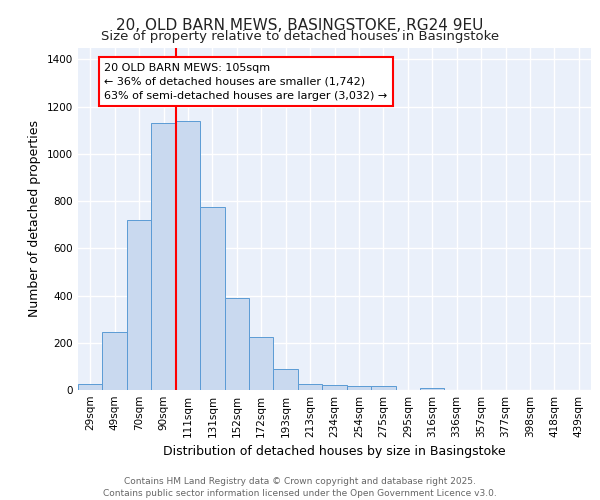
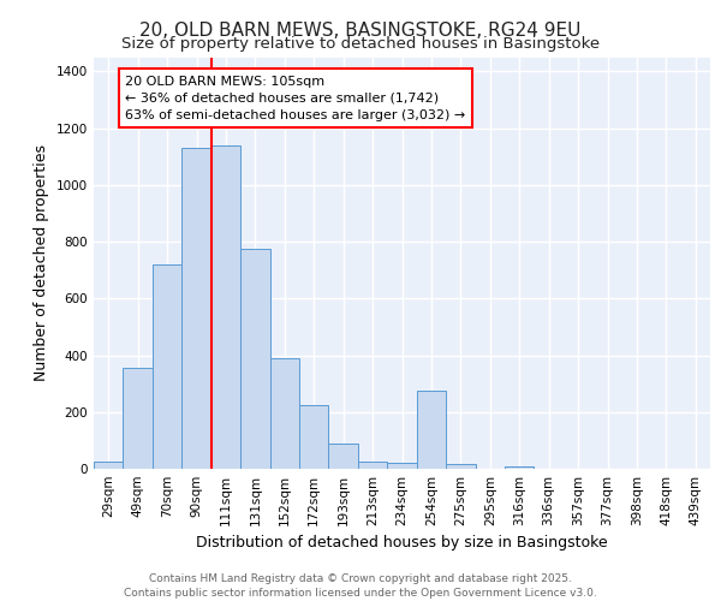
49sqm: 245 -> 355
254sqm: 15 -> 275
